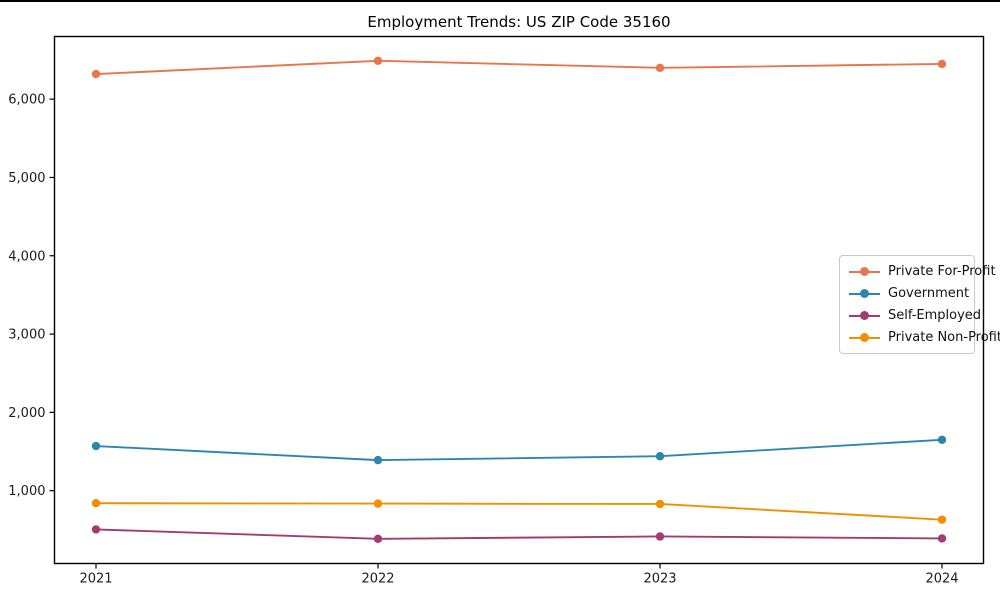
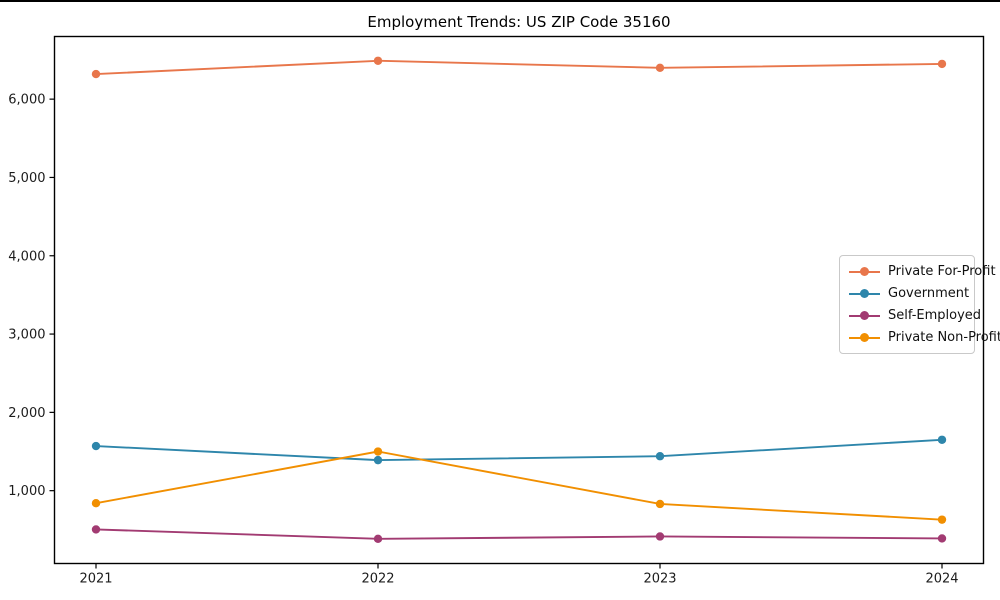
Private Non-Profit/2022: 800 -> 1500
